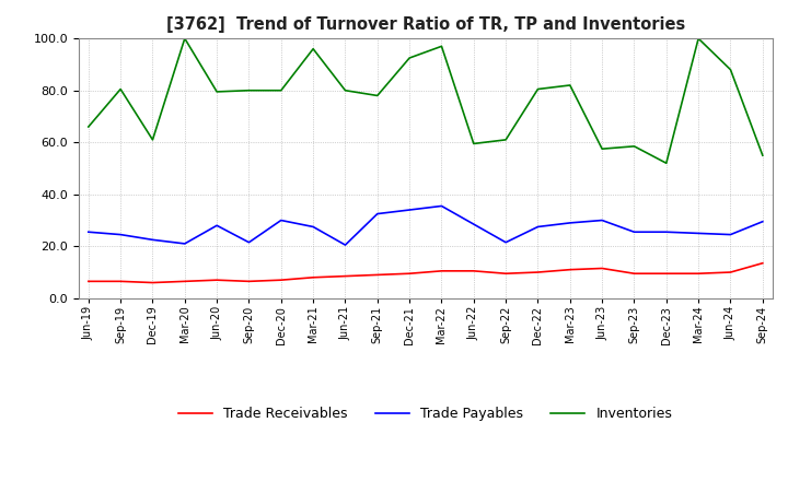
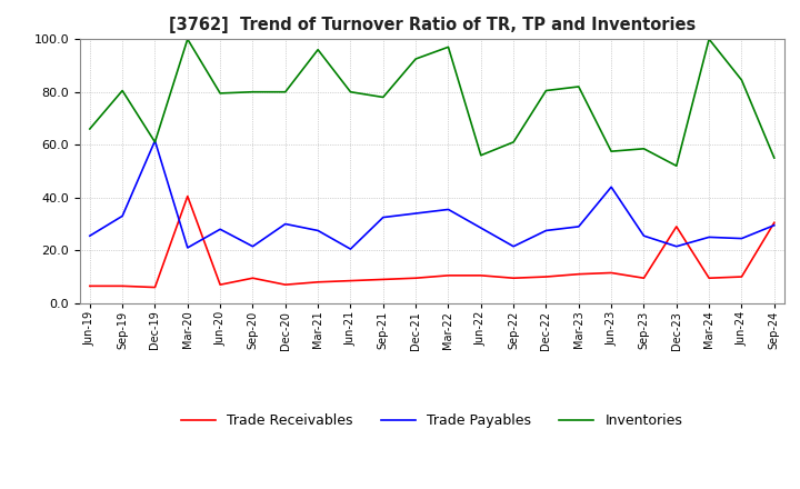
Trade Payables/Sep-19: 24.5 -> 33.0
Trade Payables/Dec-19: 22.5 -> 61.5
Trade Receivables/Mar-20: 6.5 -> 40.5
Trade Receivables/Sep-20: 6.5 -> 9.5
Inventories/Jun-22: 59.5 -> 56.0
Trade Payables/Jun-23: 30.0 -> 44.0
Trade Receivables/Dec-23: 9.5 -> 29.0
Trade Payables/Dec-23: 25.5 -> 21.5
Inventories/Jun-24: 88.0 -> 84.5
Trade Receivables/Sep-24: 13.5 -> 30.5
